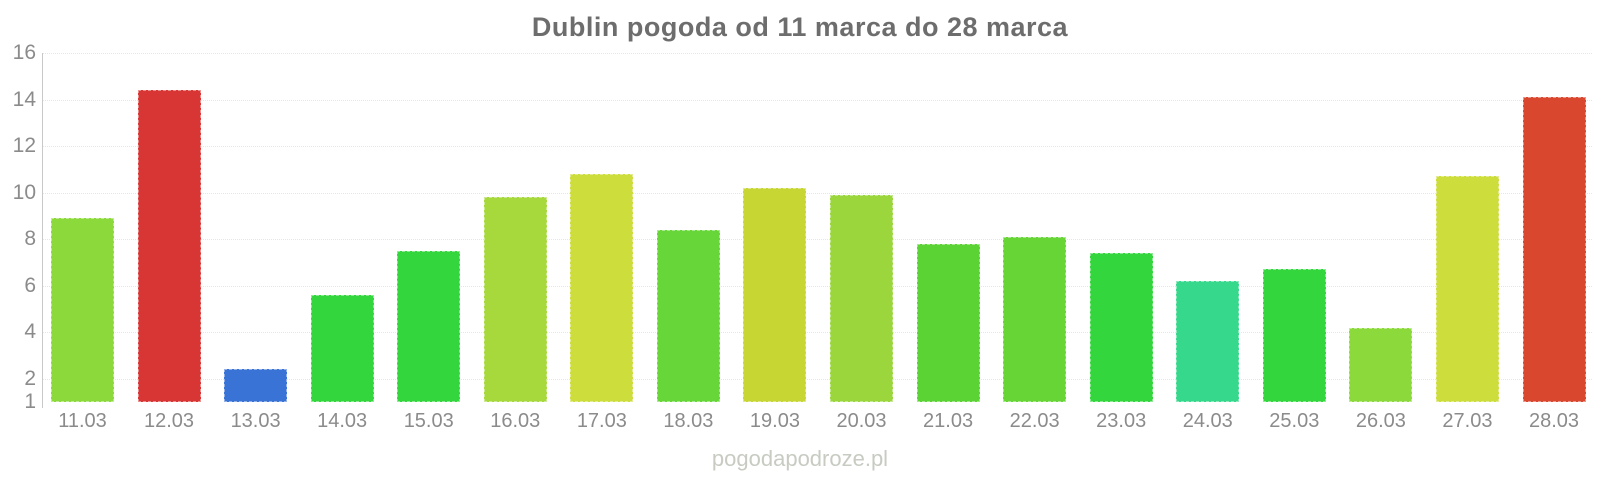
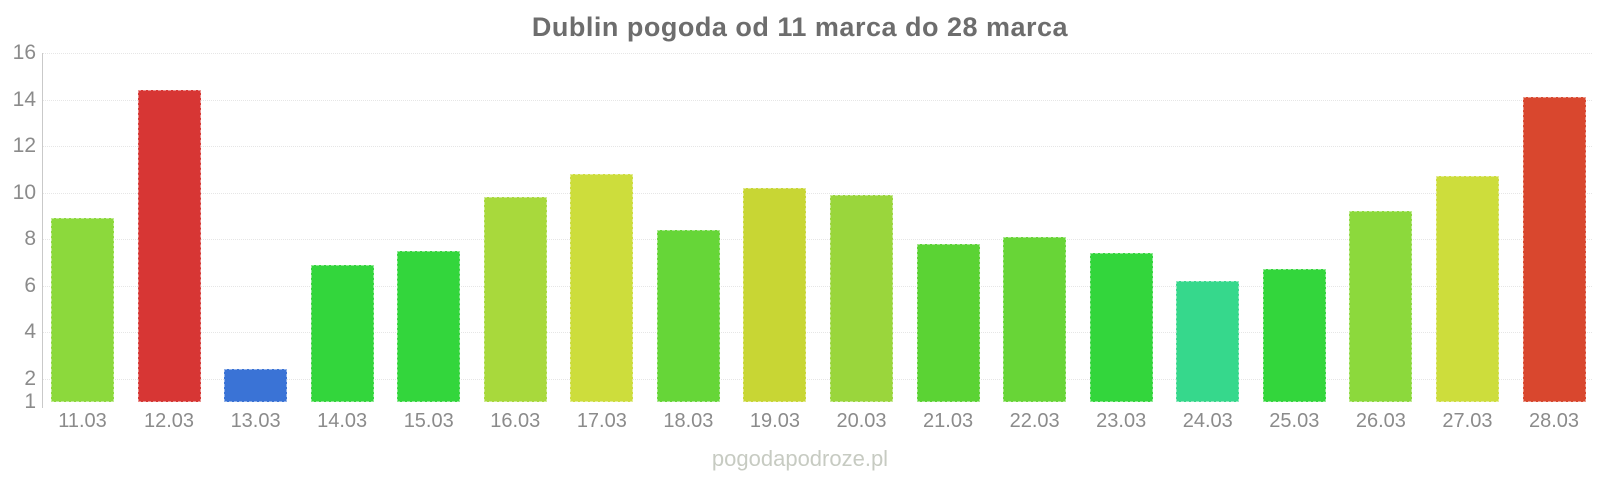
14.03: 5.6 -> 6.9
26.03: 4.2 -> 9.2
